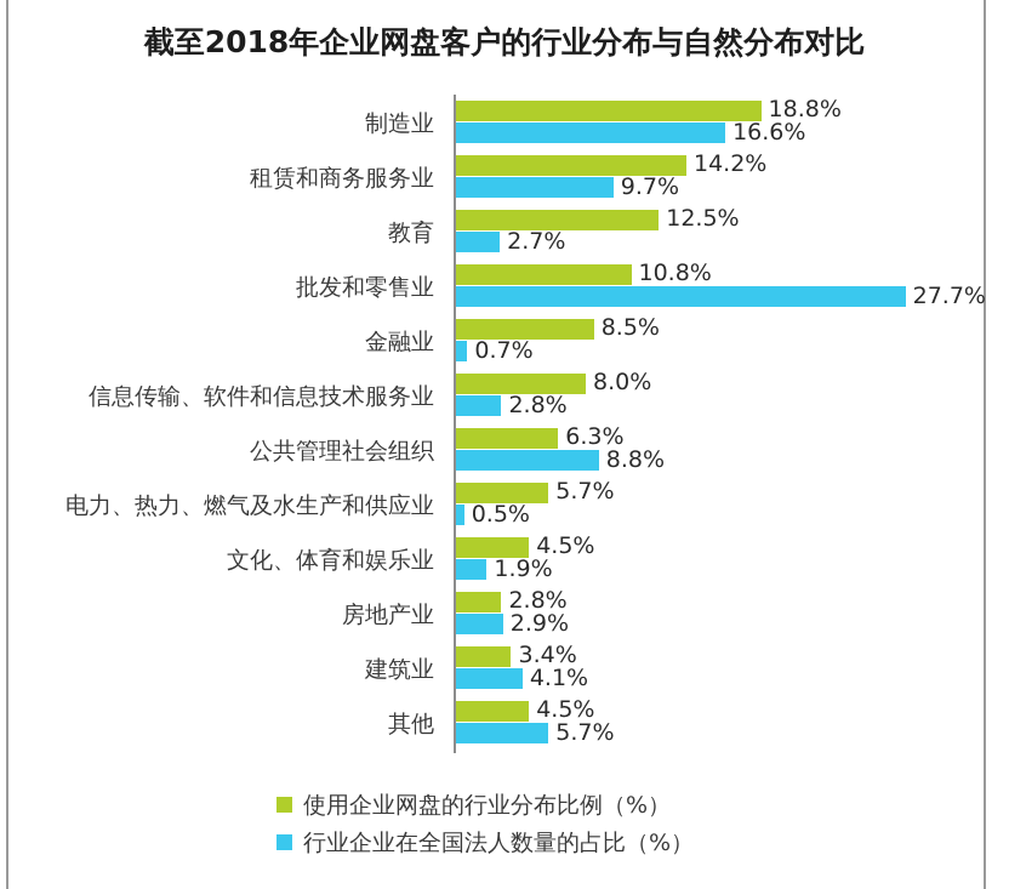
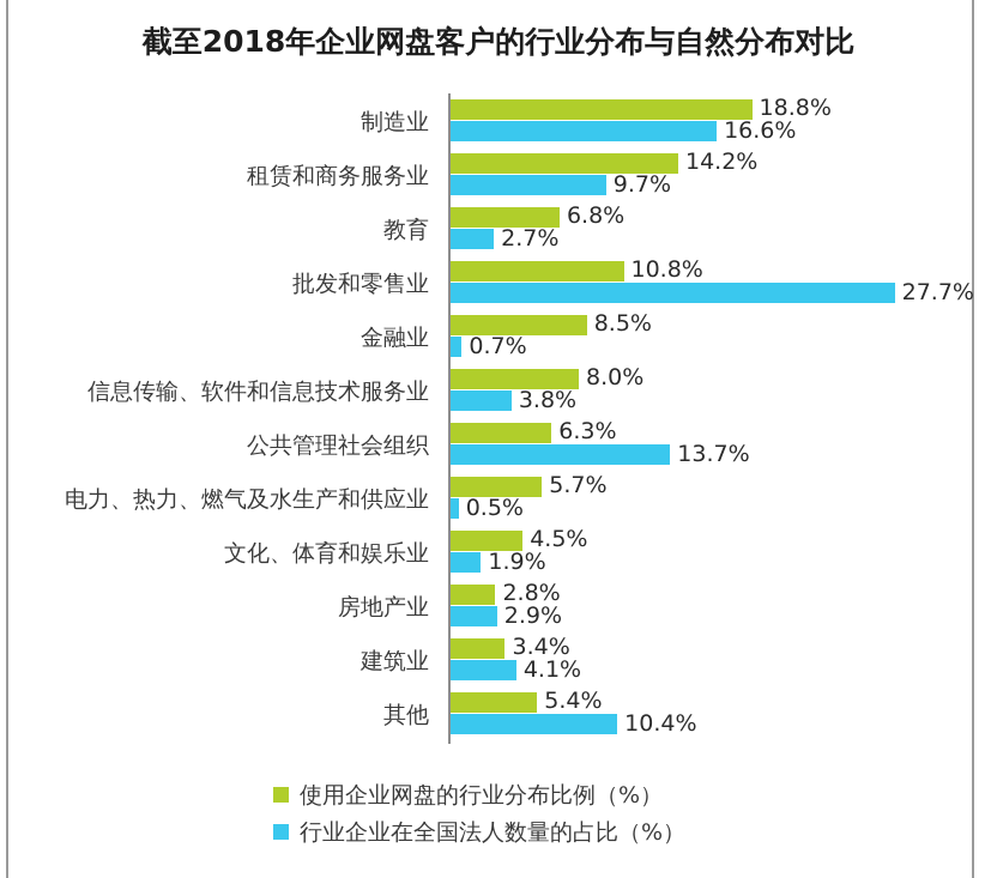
使用企业网盘的行业分布比例（%）/教育: 12.5% -> 6.8%
行业企业在全国法人数量的占比（%）/信息传输、软件和信息技术服务业: 2.8% -> 3.8%
行业企业在全国法人数量的占比（%）/公共管理社会组织: 8.8% -> 13.7%
使用企业网盘的行业分布比例（%）/其他: 4.5% -> 5.4%
行业企业在全国法人数量的占比（%）/其他: 5.7% -> 10.4%
